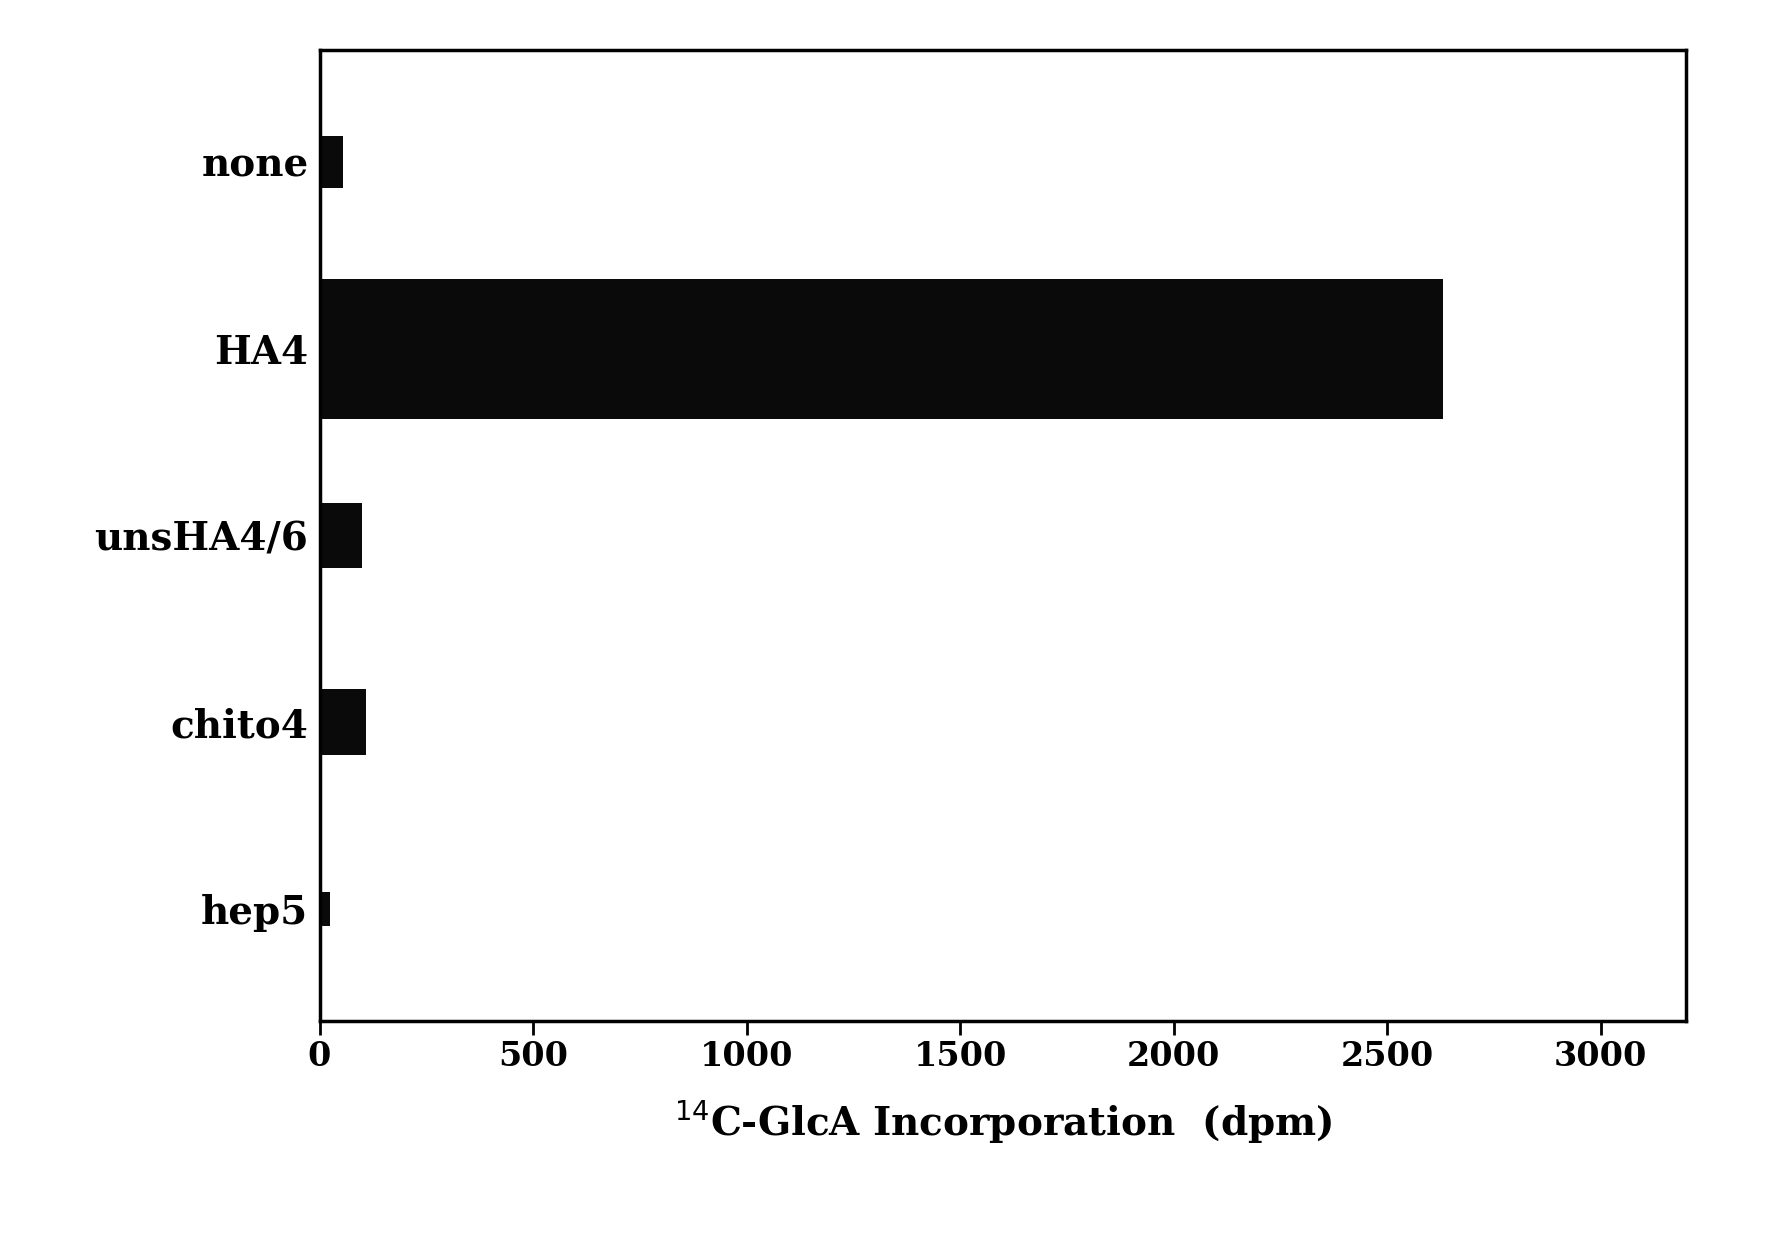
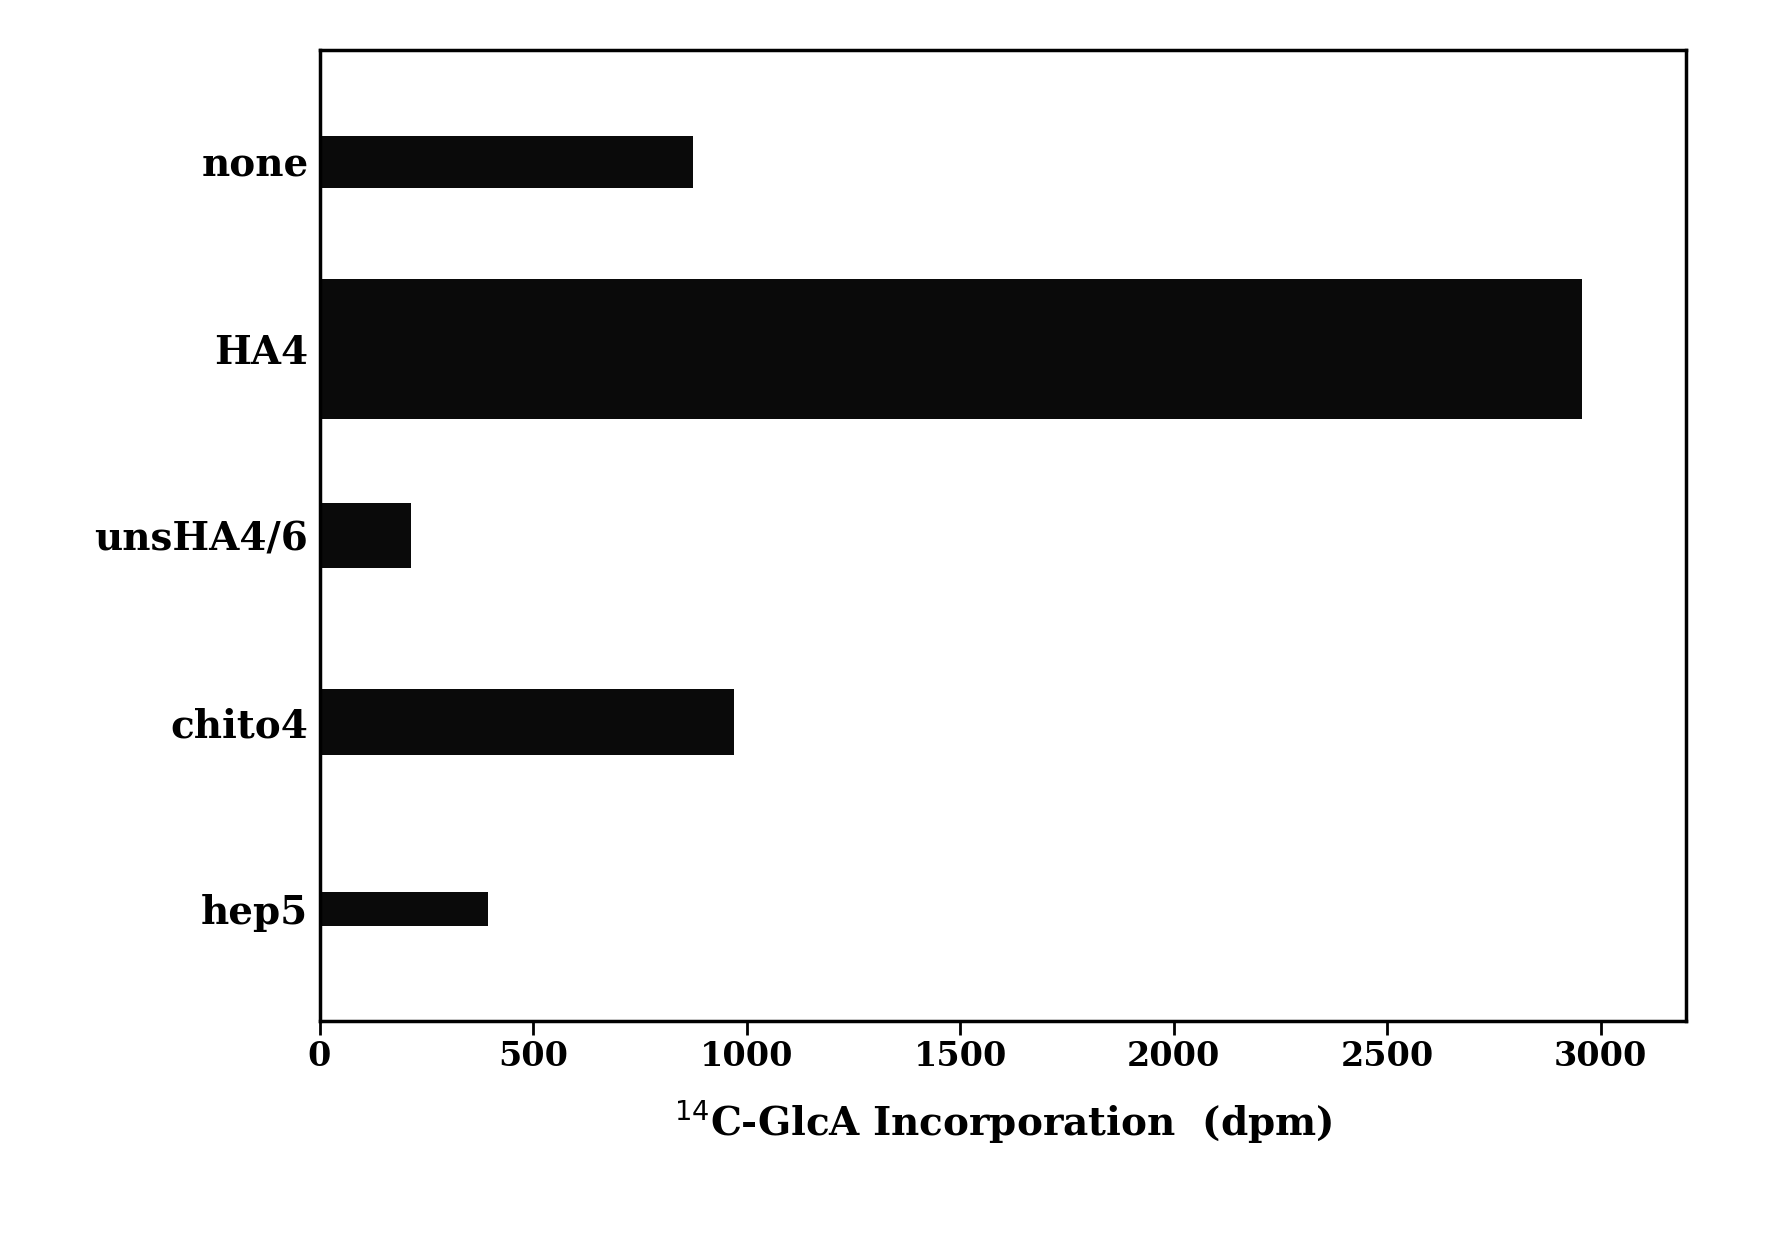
none: 55 -> 875
HA4: 2630 -> 2955
unsHA4/6: 100 -> 215
chito4: 110 -> 970
hep5: 25 -> 395
